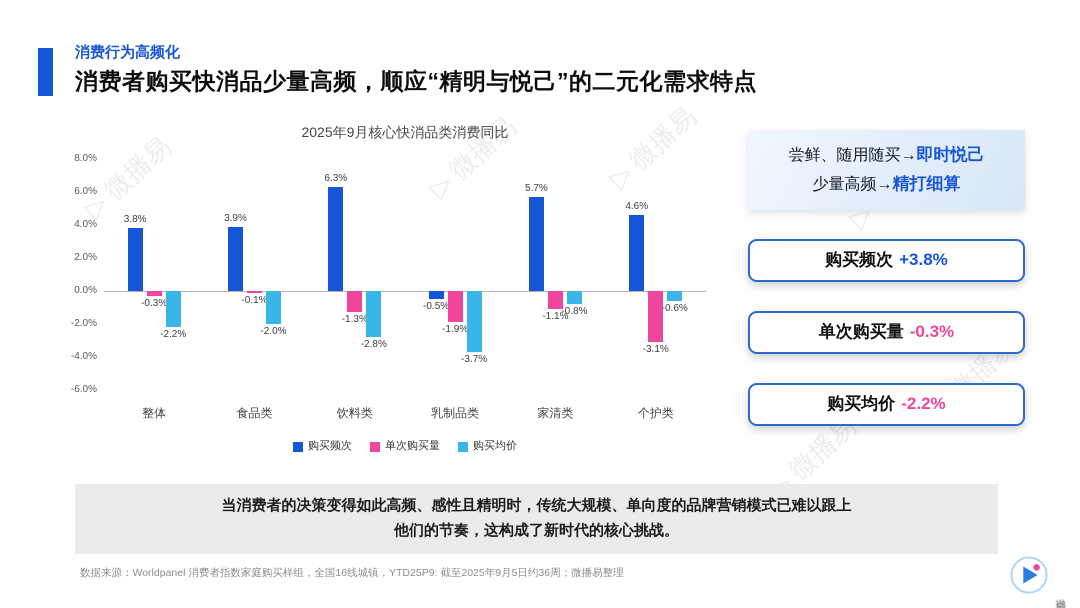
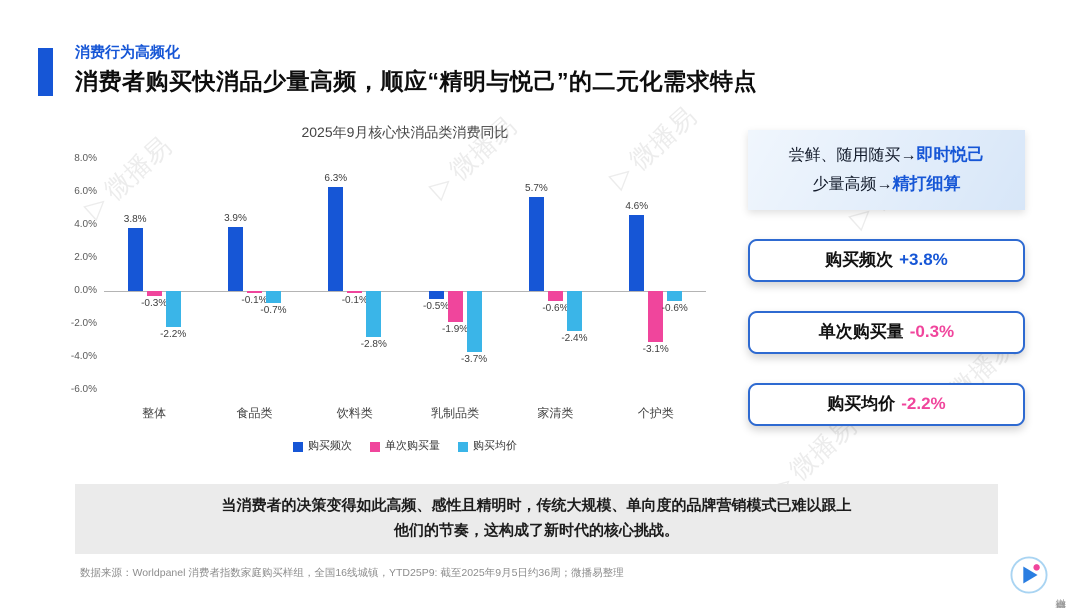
购买均价/食品类: -2.0% -> -0.7%
单次购买量/饮料类: -1.3% -> -0.1%
单次购买量/家清类: -1.1% -> -0.6%
购买均价/家清类: -0.8% -> -2.4%
